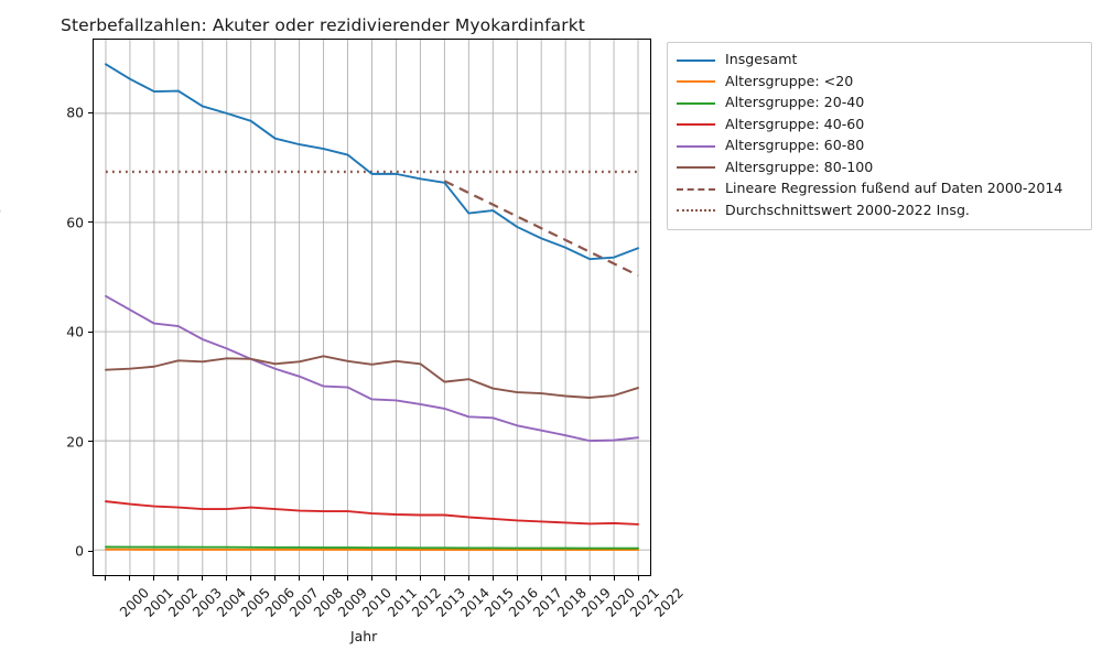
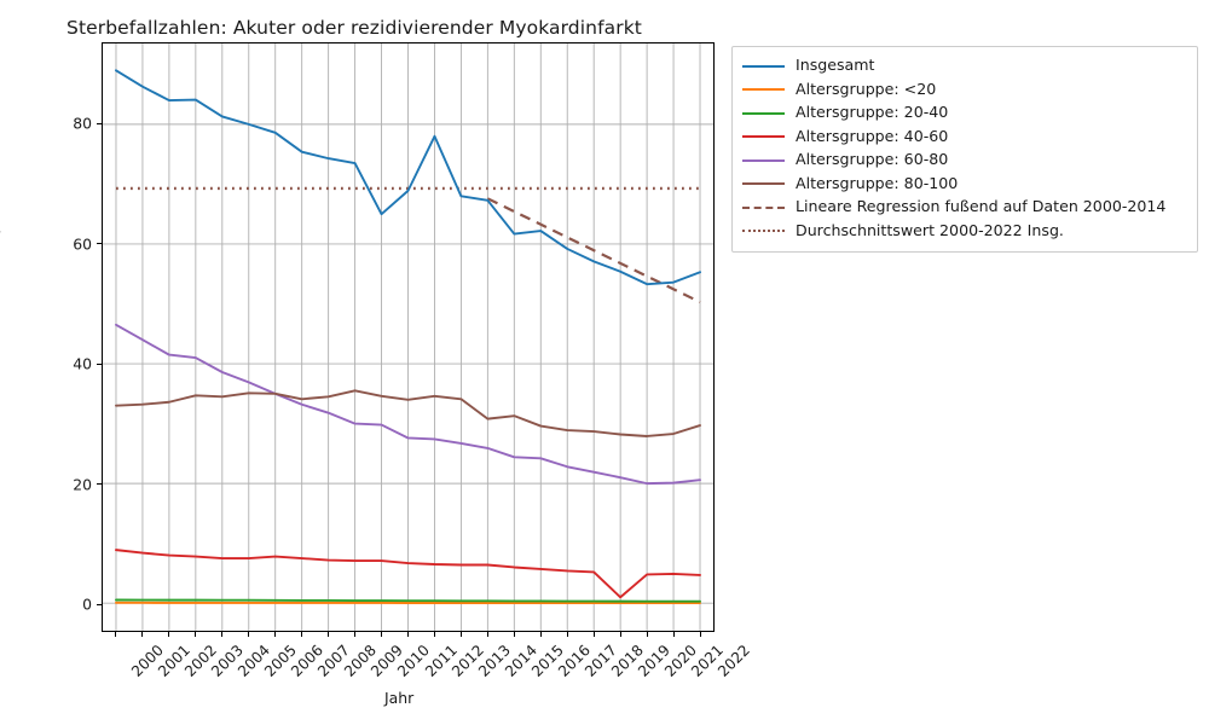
Insgesamt/2010: 72 -> 65
Insgesamt/2012: 69 -> 78
Altersgruppe: 40-60/2019: 5 -> 1
